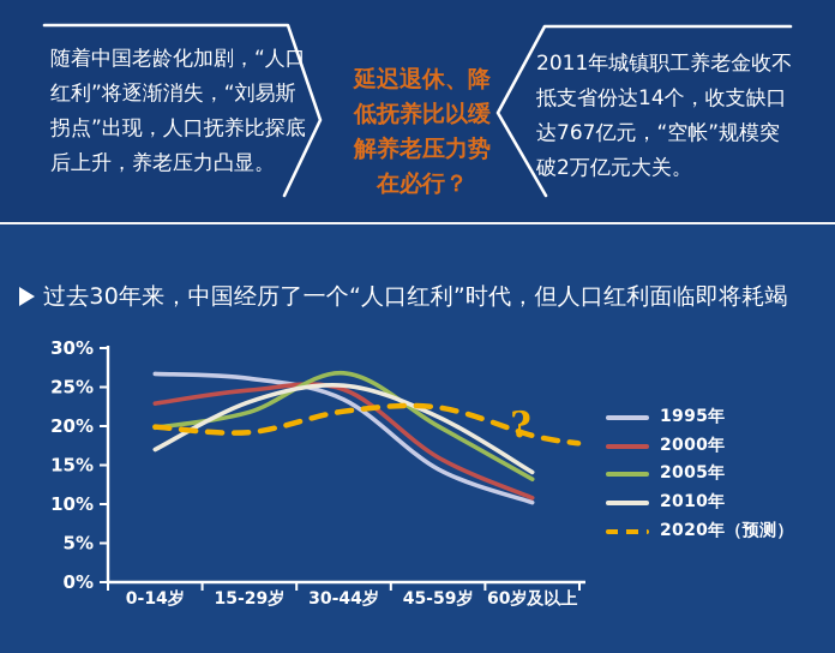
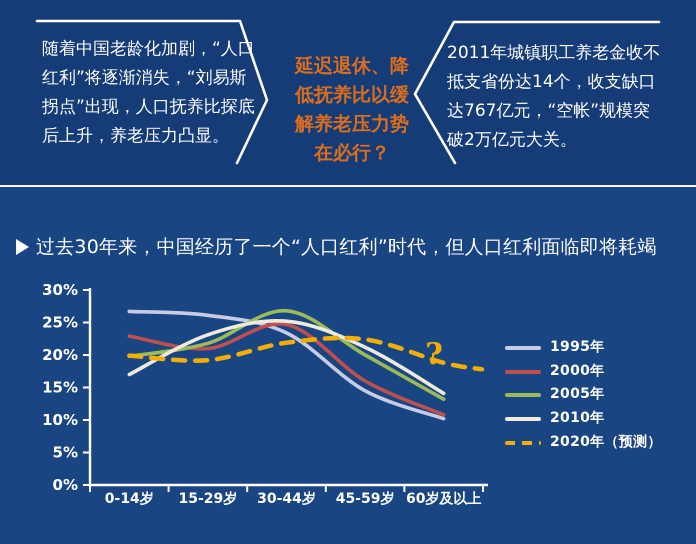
2000年/15-29岁: 25% -> 21%
